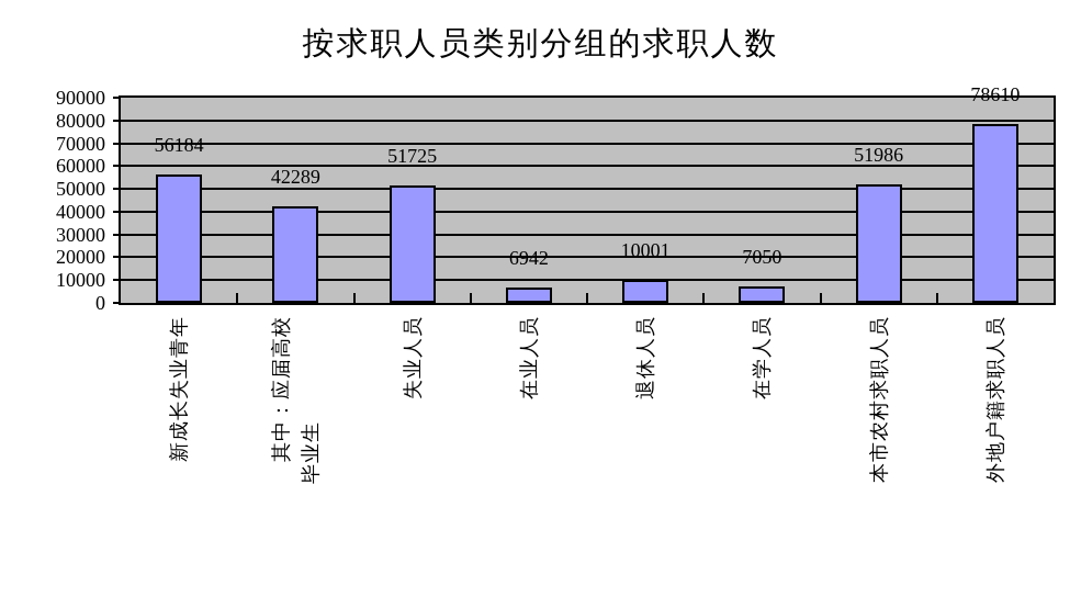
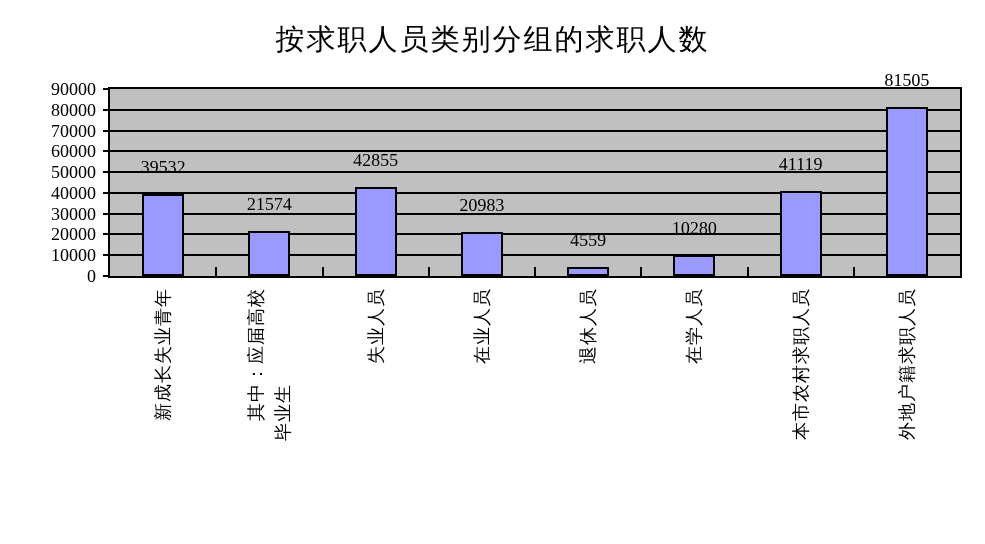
新成长失业青年: 56184 -> 39532
其中：应届高校 毕业生: 42289 -> 21574
失业人员: 51725 -> 42855
在业人员: 6942 -> 20983
退休人员: 10001 -> 4559
在学人员: 7050 -> 10280
本市农村求职人员: 51986 -> 41119
外地户籍求职人员: 78610 -> 81505
